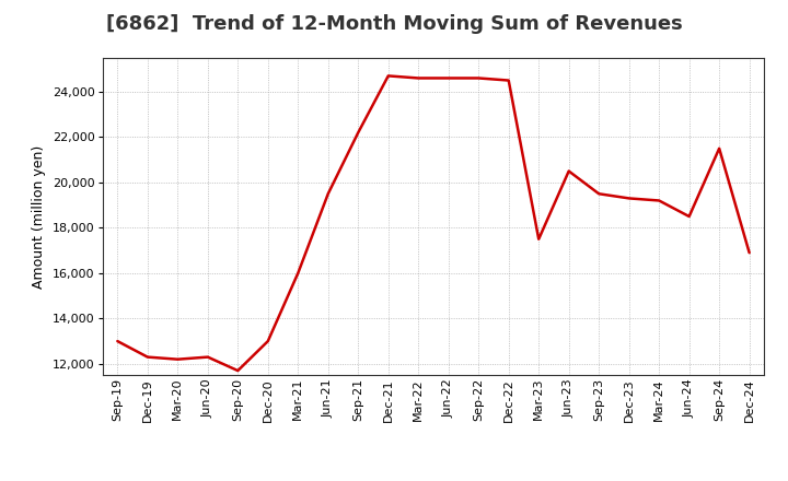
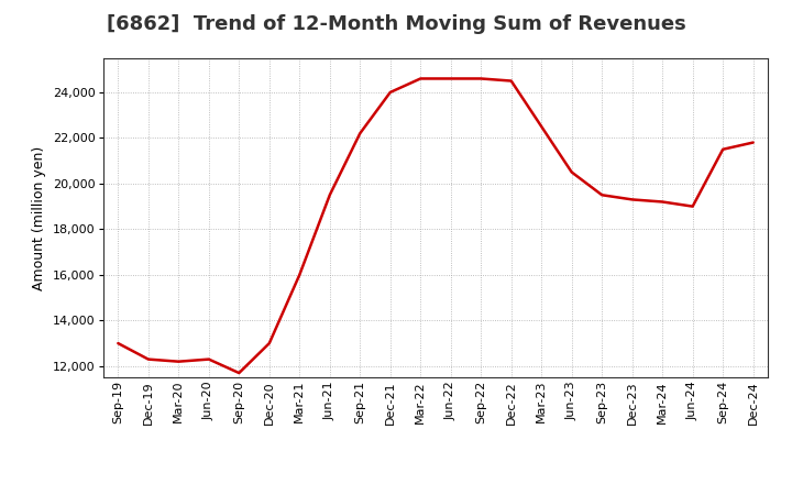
Dec-21: 24,700 -> 24,000
Mar-23: 17,500 -> 22,500
Jun-24: 18,500 -> 19,000
Dec-24: 16,900 -> 21,800
